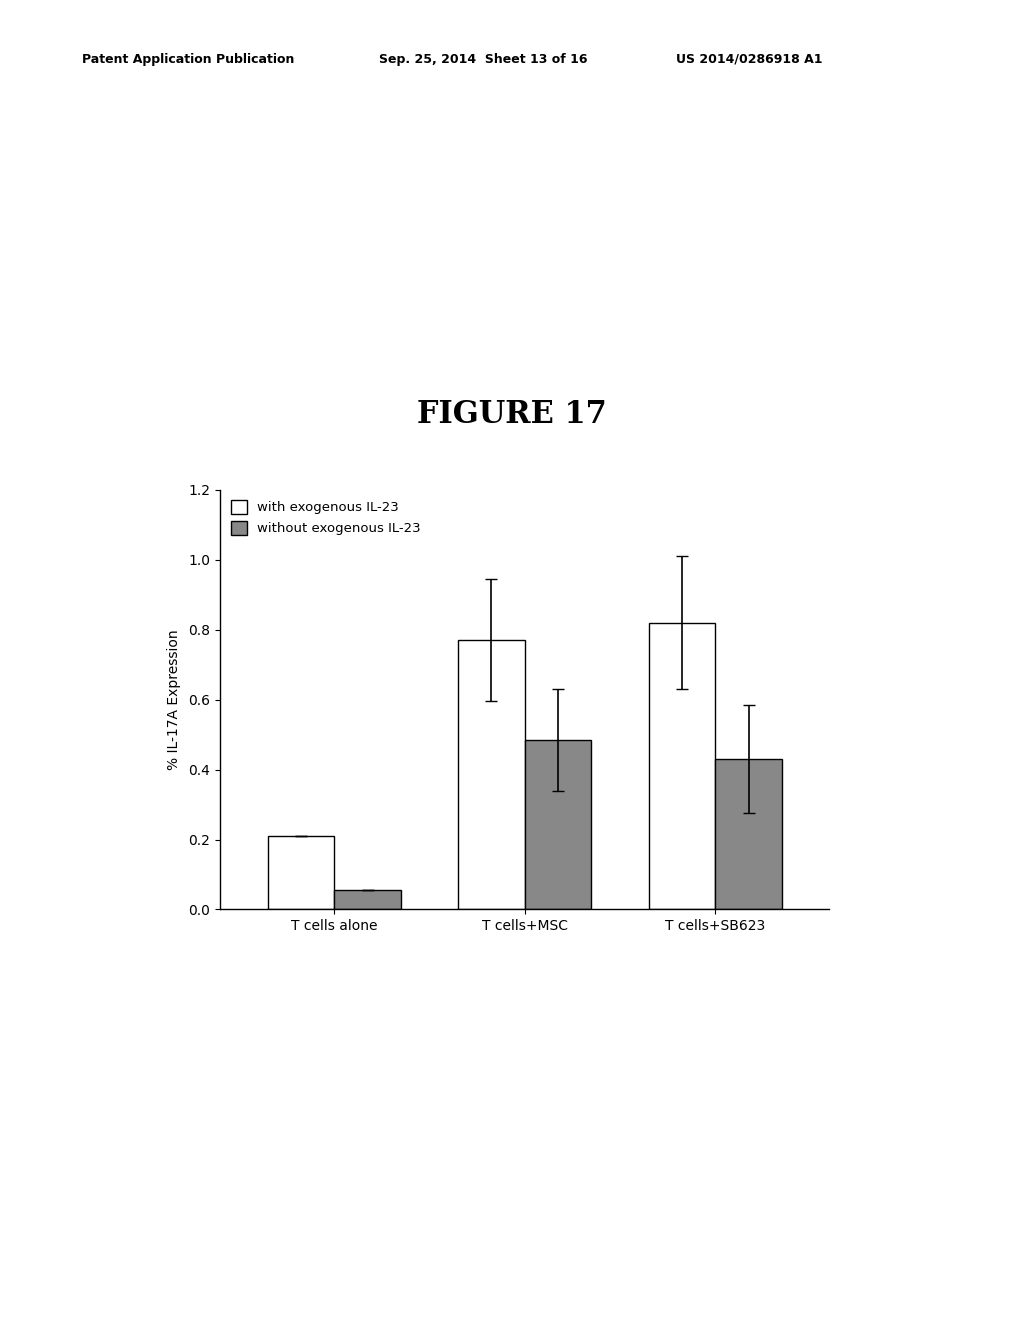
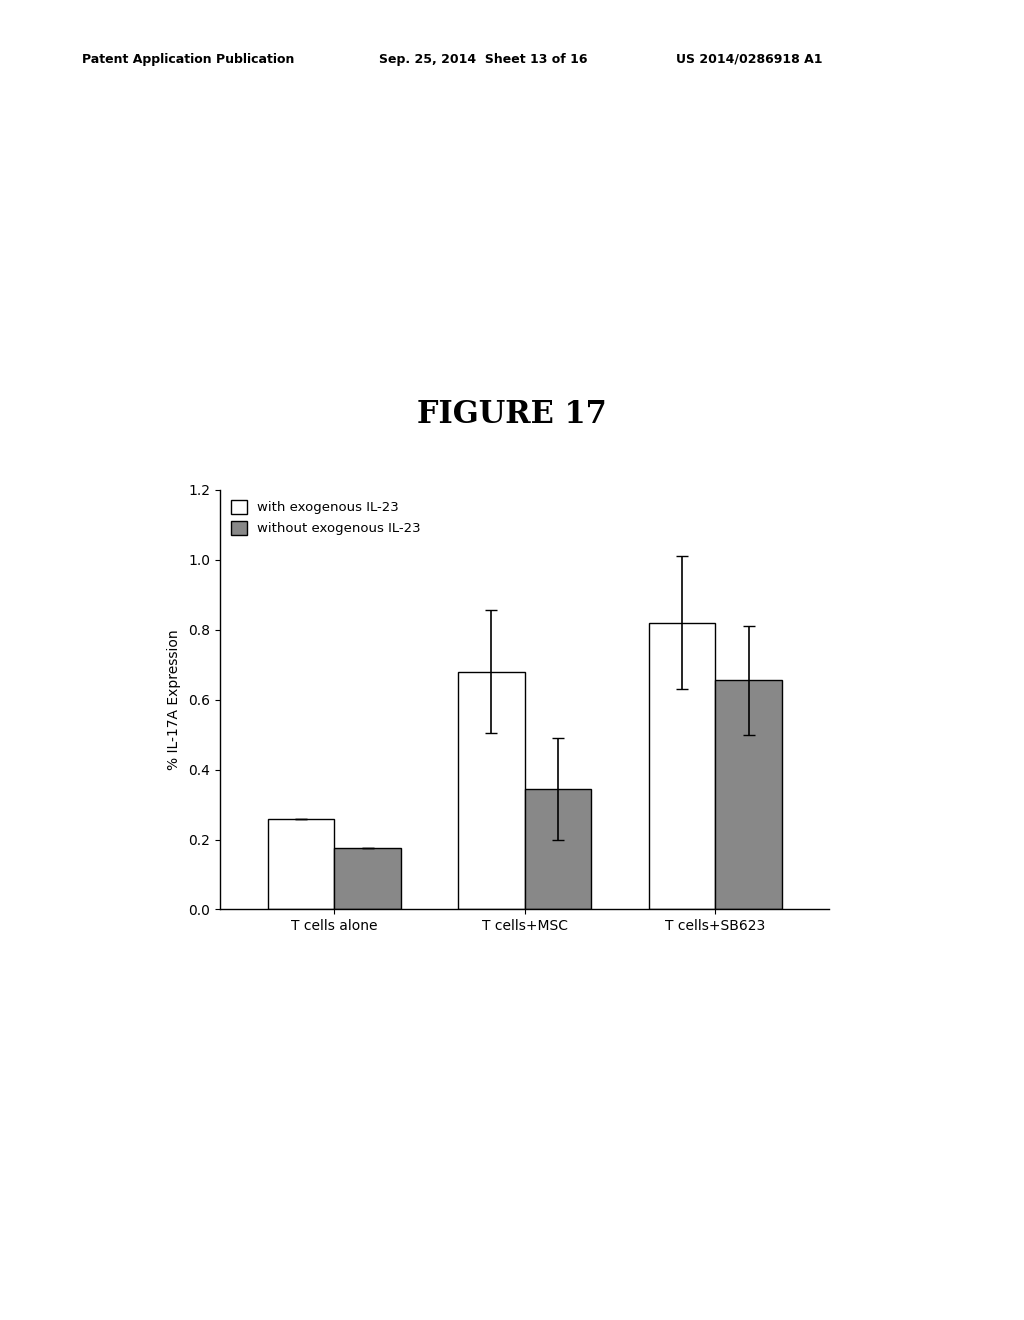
with exogenous IL-23/T cells alone: 0.21 -> 0.26
without exogenous IL-23/T cells alone: 0.055 -> 0.175
with exogenous IL-23/T cells+MSC: 0.77 -> 0.68
without exogenous IL-23/T cells+MSC: 0.485 -> 0.345
without exogenous IL-23/T cells+SB623: 0.430 -> 0.655
